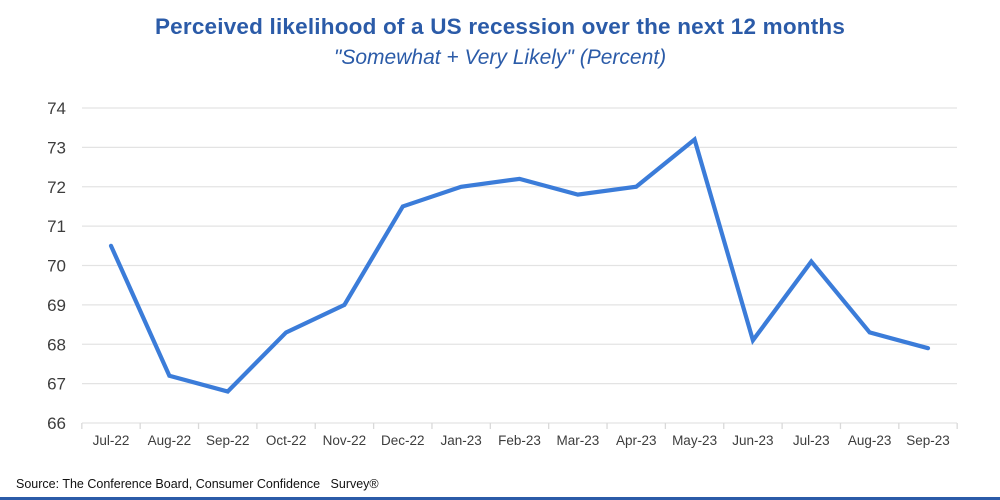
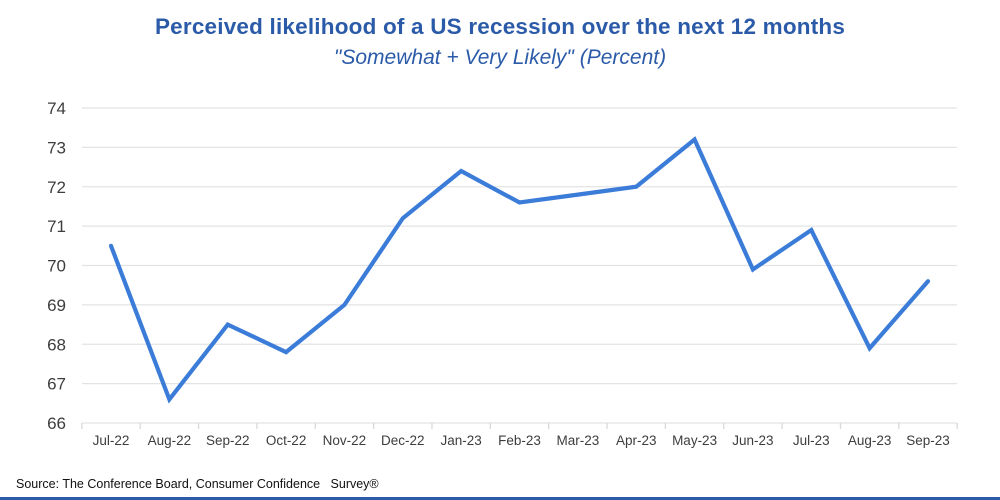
Aug-22: 67.2 -> 66.6
Sep-22: 66.8 -> 68.5
Oct-22: 68.3 -> 67.8
Dec-22: 71.5 -> 71.2
Jan-23: 72.0 -> 72.4
Feb-23: 72.2 -> 71.6
Jun-23: 68.1 -> 69.9
Jul-23: 70.1 -> 70.9
Aug-23: 68.3 -> 67.9
Sep-23: 67.9 -> 69.6
